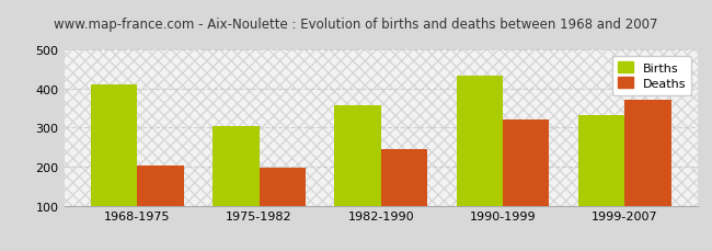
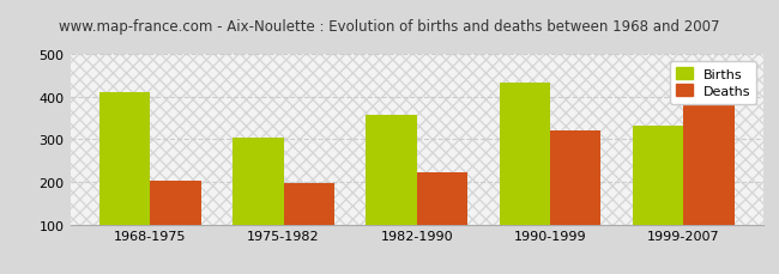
Deaths/1982-1990: 245 -> 222
Deaths/1999-2007: 370 -> 390
